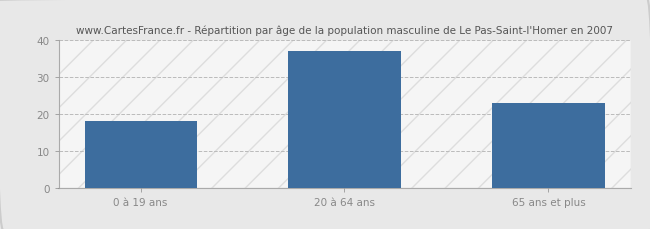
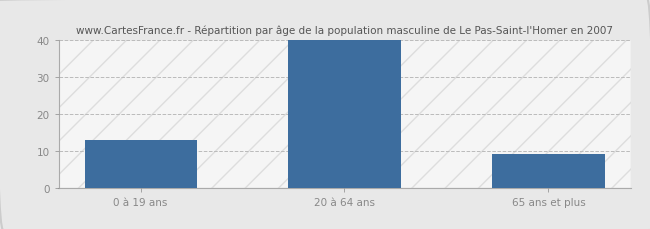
0 à 19 ans: 18 -> 13
20 à 64 ans: 37 -> 40
65 ans et plus: 23 -> 9
